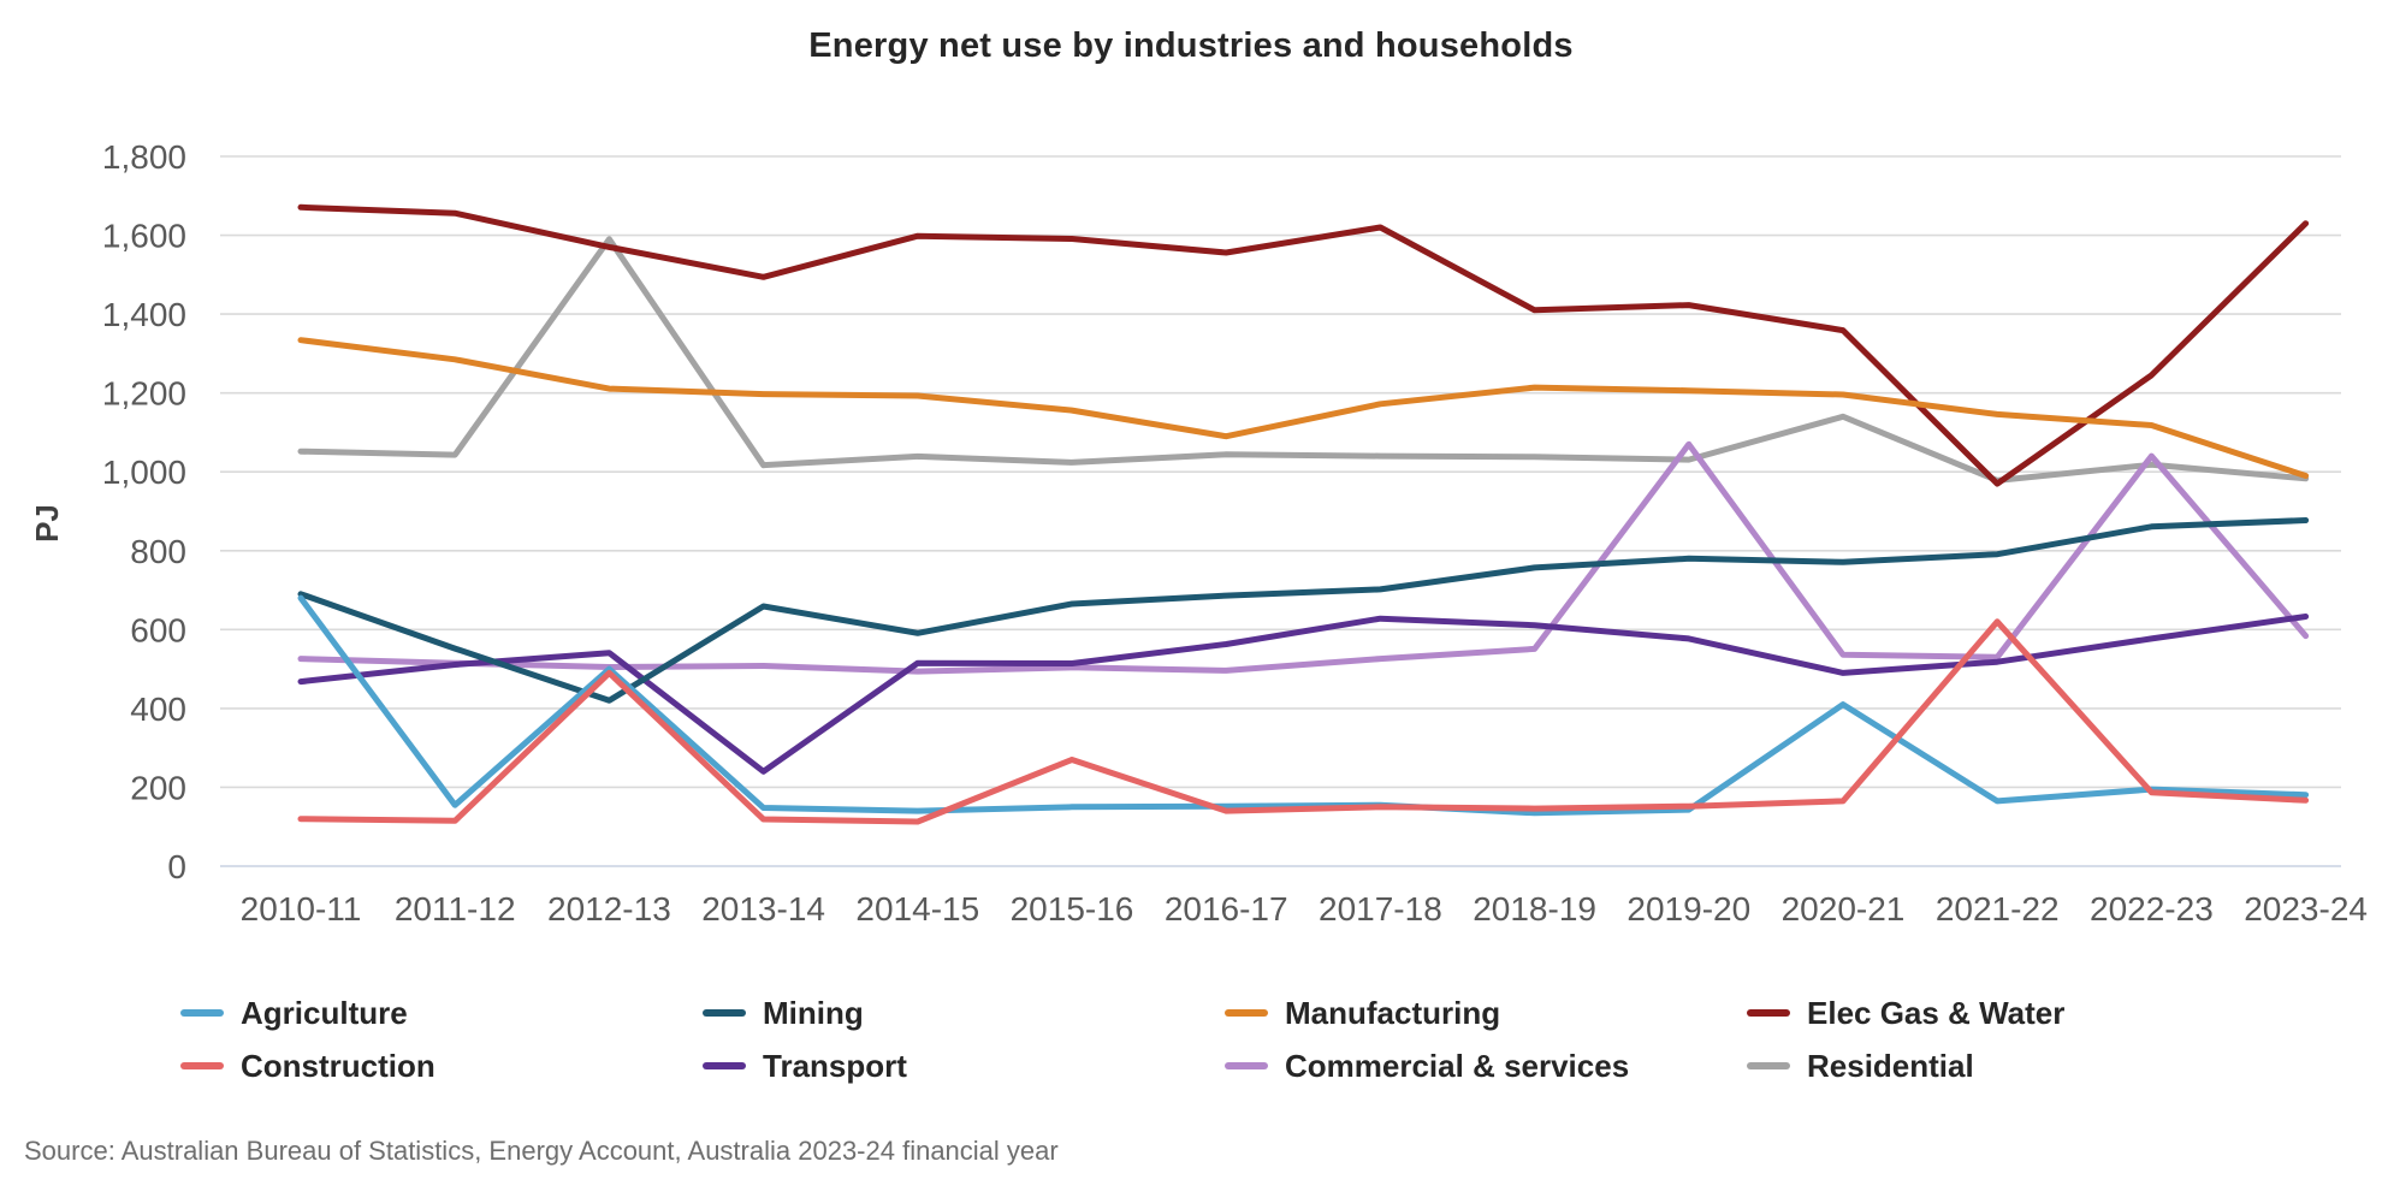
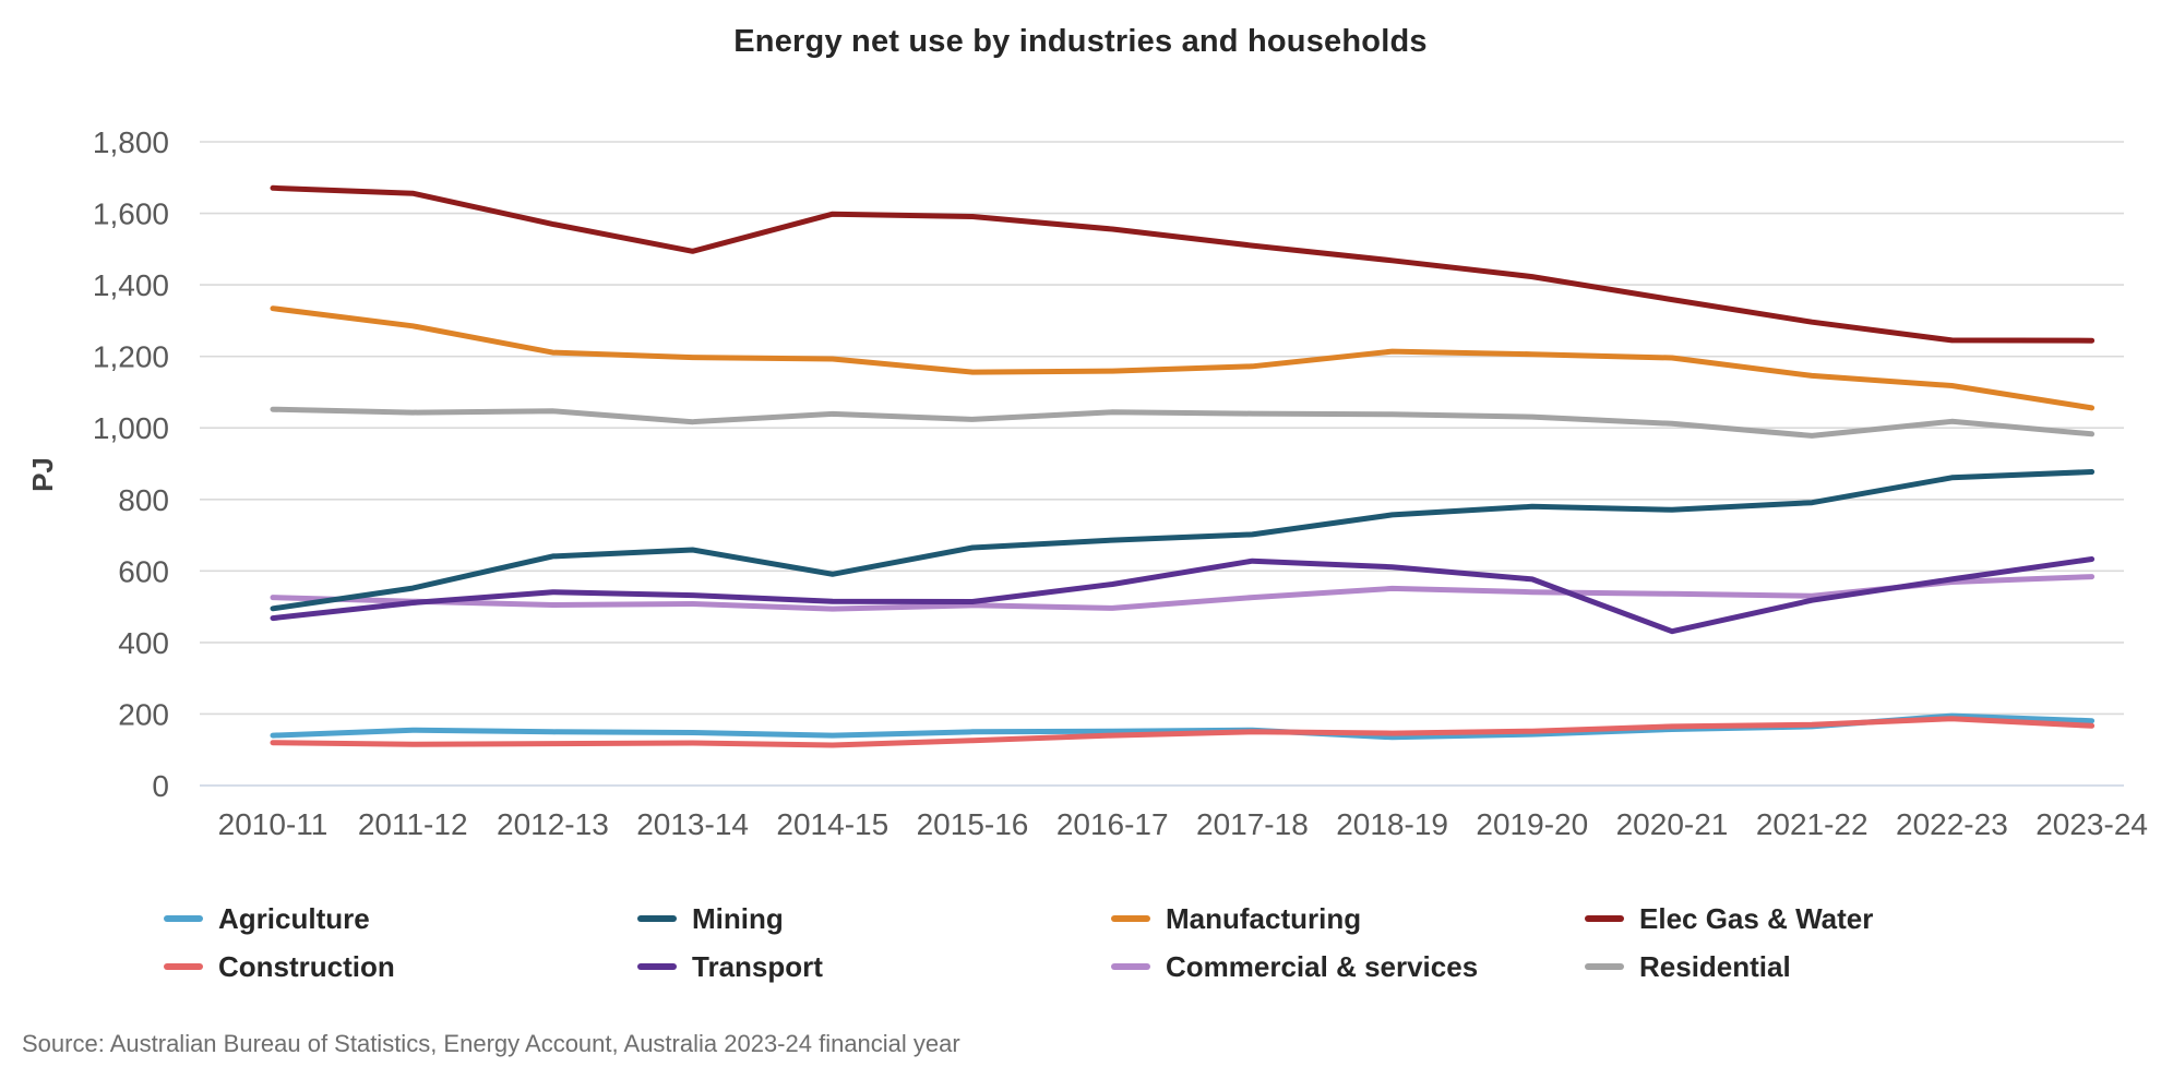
Agriculture/2010-11: 680 -> 140
Mining/2010-11: 690 -> 500
Agriculture/2012-13: 500 -> 150
Mining/2012-13: 420 -> 640
Construction/2012-13: 490 -> 120
Residential/2012-13: 1590 -> 1050
Transport/2013-14: 240 -> 530
Construction/2015-16: 270 -> 130
Manufacturing/2016-17: 1090 -> 1160
Elec Gas & Water/2017-18: 1620 -> 1510
Elec Gas & Water/2018-19: 1410 -> 1470
Commercial & services/2019-20: 1070 -> 540
Agriculture/2020-21: 410 -> 160
Transport/2020-21: 490 -> 430
Residential/2020-21: 1140 -> 1010
Elec Gas & Water/2021-22: 970 -> 1300
Construction/2021-22: 620 -> 170
Commercial & services/2022-23: 1040 -> 570
Manufacturing/2023-24: 990 -> 1060
Elec Gas & Water/2023-24: 1630 -> 1240
